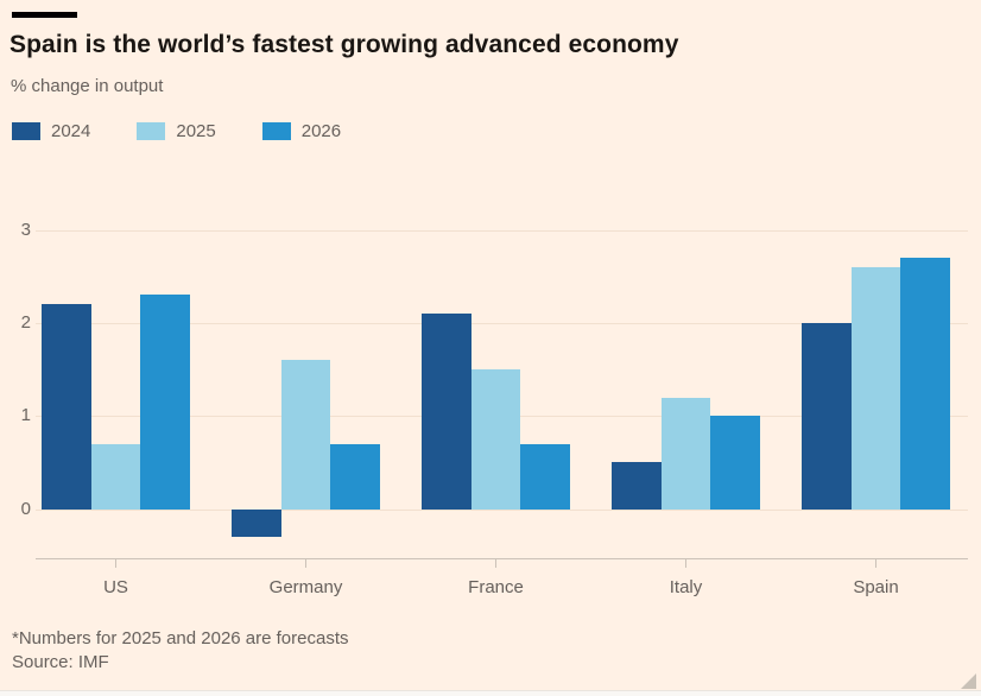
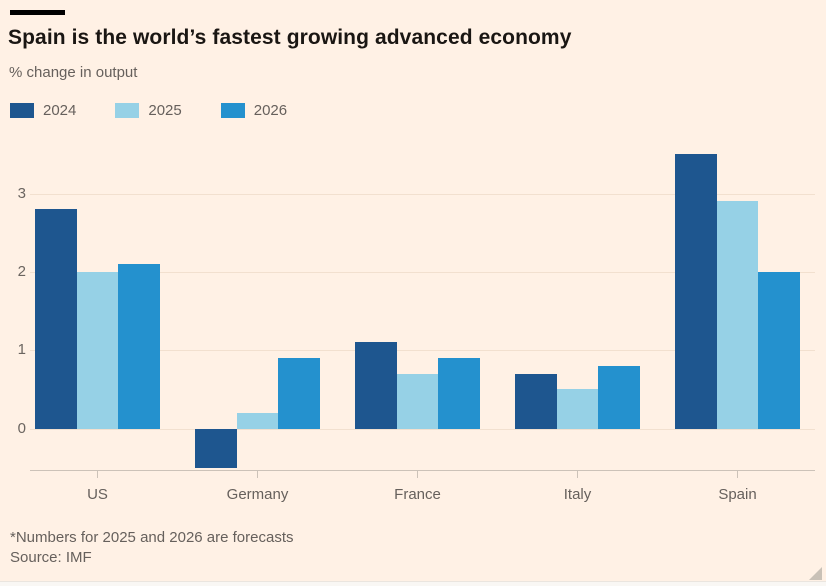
2024/US: 2.2 -> 2.8
2025/US: 0.7 -> 2.0
2026/US: 2.3 -> 2.1
2024/Germany: -0.3 -> -0.5
2025/Germany: 1.6 -> 0.2
2026/Germany: 0.7 -> 0.9
2024/France: 2.1 -> 1.1
2025/France: 1.5 -> 0.7
2026/France: 0.7 -> 0.9
2024/Italy: 0.5 -> 0.7
2025/Italy: 1.2 -> 0.5
2026/Italy: 1.0 -> 0.8
2024/Spain: 2.0 -> 3.5
2025/Spain: 2.6 -> 2.9
2026/Spain: 2.7 -> 2.0
